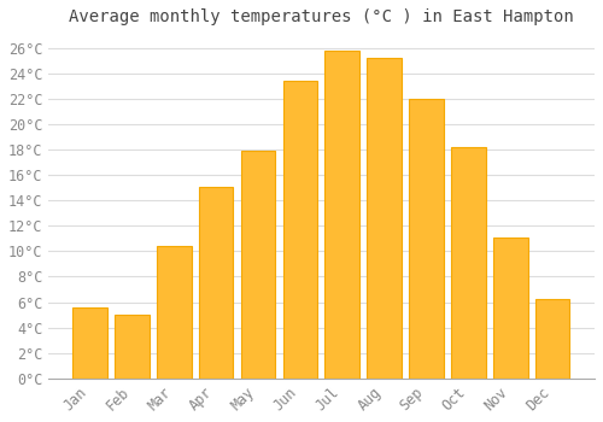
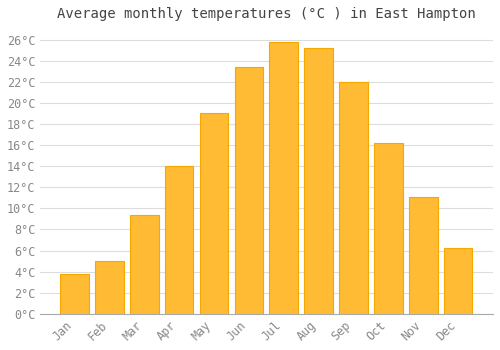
Jan: 5.6°C -> 3.8°C
Mar: 10.4°C -> 9.4°C
Apr: 15.1°C -> 14.0°C
May: 17.9°C -> 19.0°C
Oct: 18.2°C -> 16.2°C
